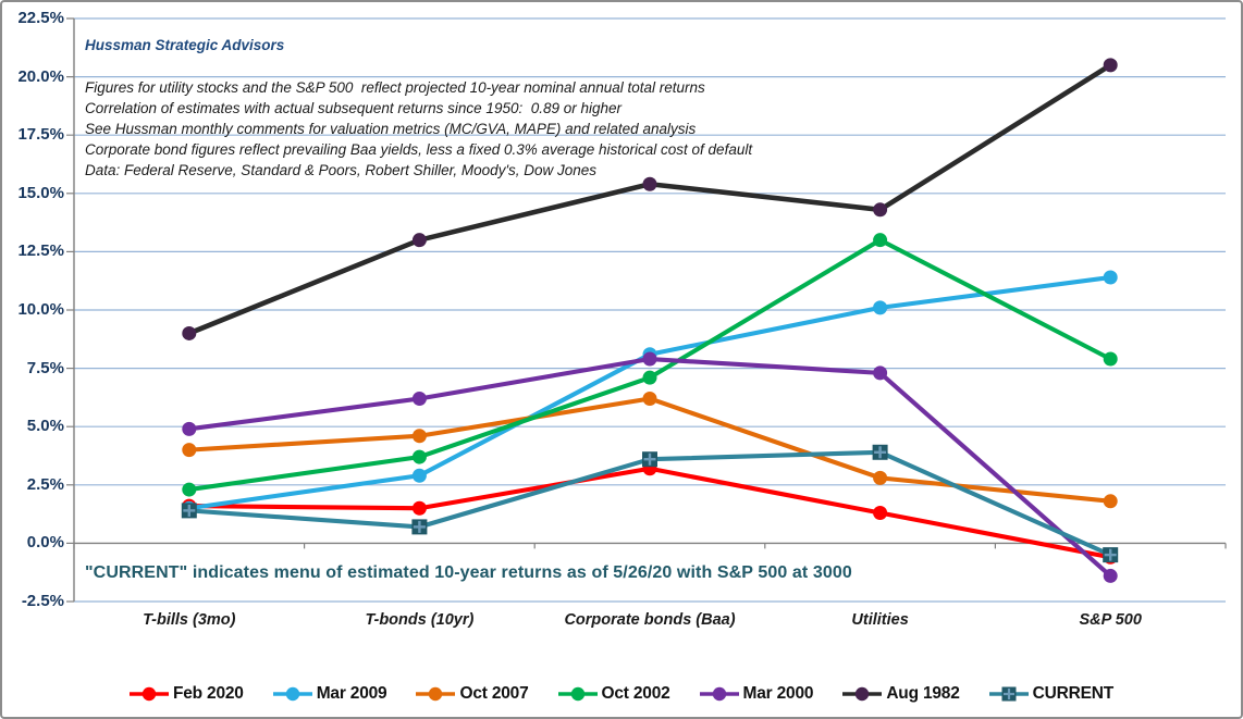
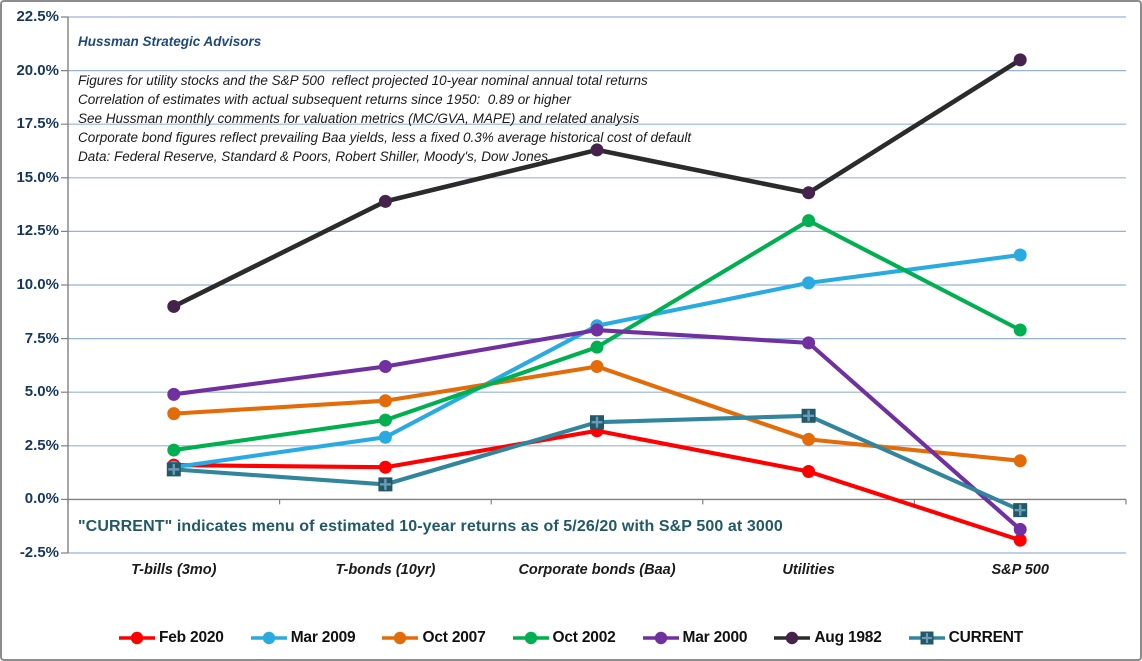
Aug 1982/T-bonds (10yr): 13.0% -> 13.9%
Aug 1982/Corporate bonds (Baa): 15.4% -> 16.3%
Feb 2020/S&P 500: -0.6% -> -1.9%
